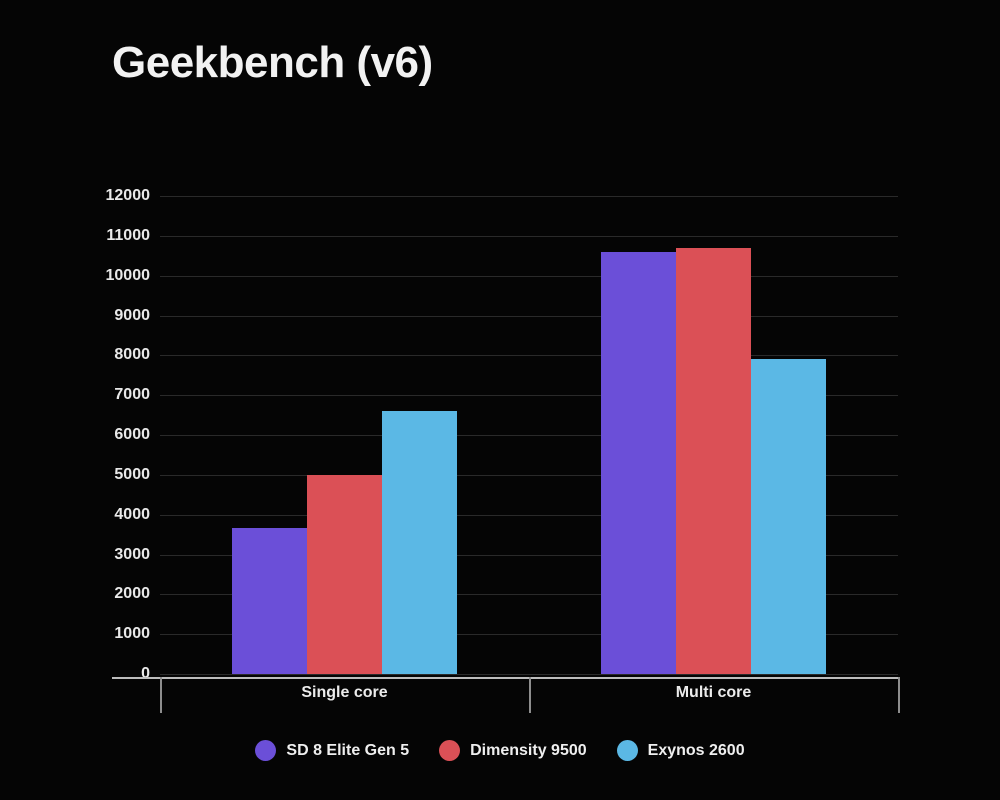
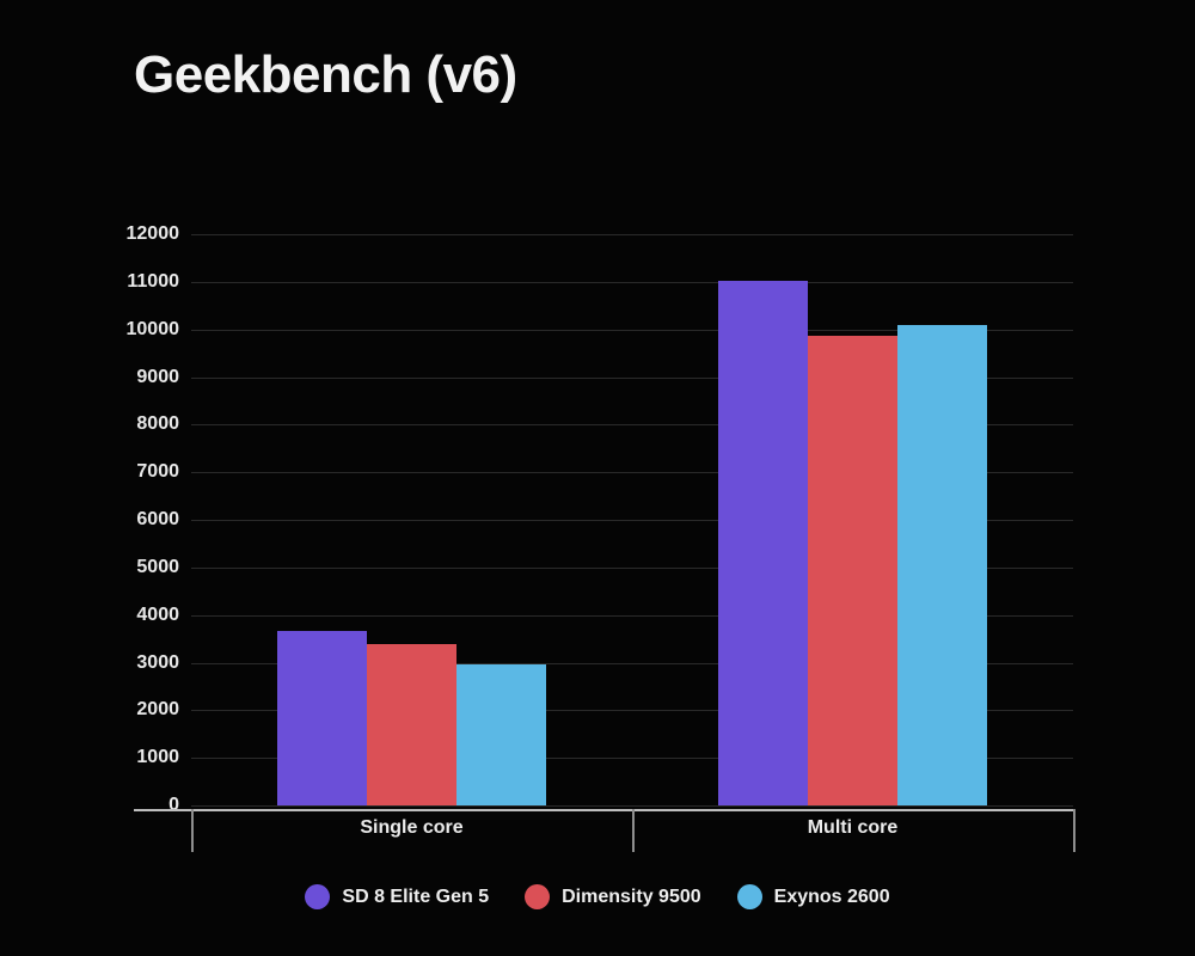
Dimensity 9500/Single core: 5000 -> 3400
Exynos 2600/Single core: 6600 -> 3000
SD 8 Elite Gen 5/Multi core: 10600 -> 11000
Dimensity 9500/Multi core: 10700 -> 9900
Exynos 2600/Multi core: 7900 -> 10100
